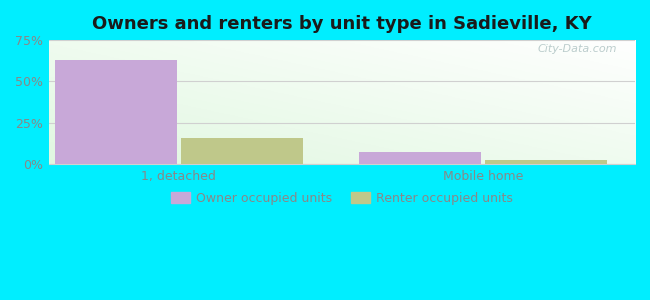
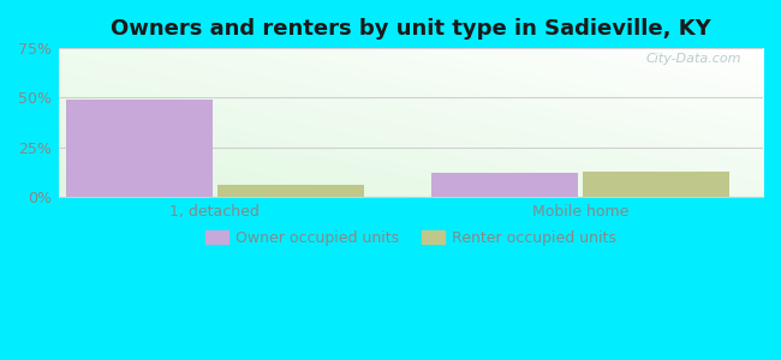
Owner occupied units/1, detached: 63% -> 49%
Renter occupied units/1, detached: 16% -> 6%
Owner occupied units/Mobile home: 8% -> 12%
Renter occupied units/Mobile home: 2% -> 13%
